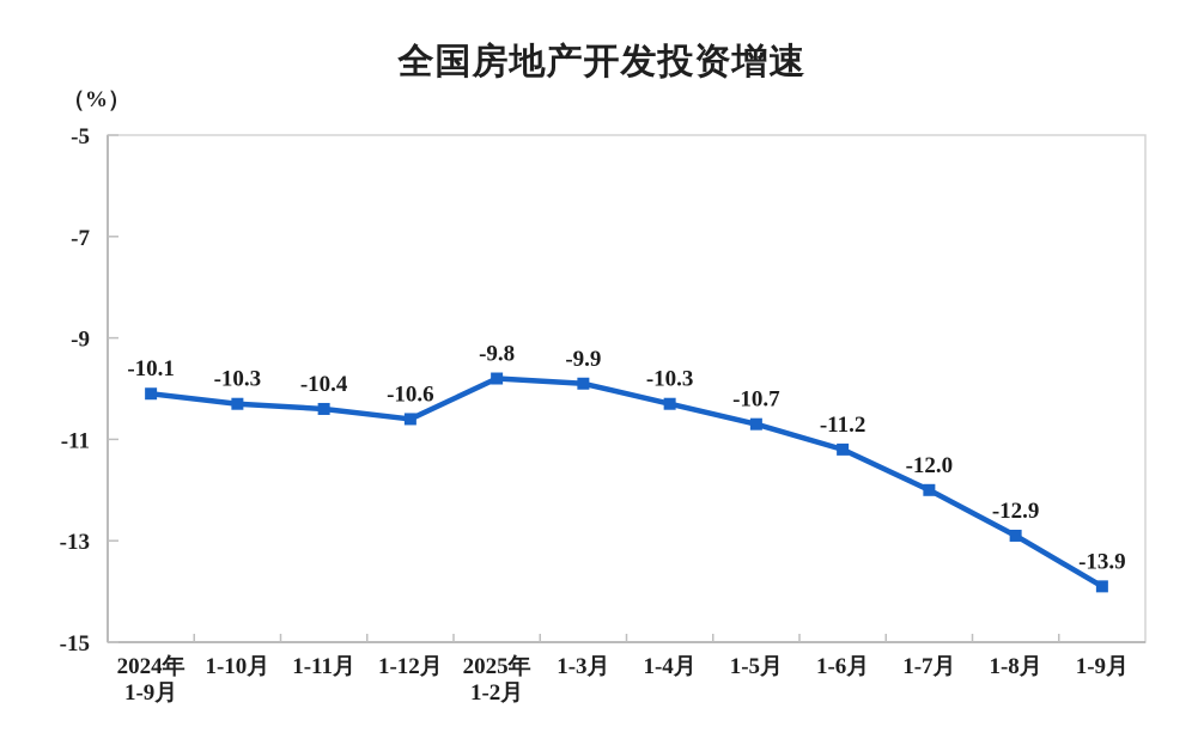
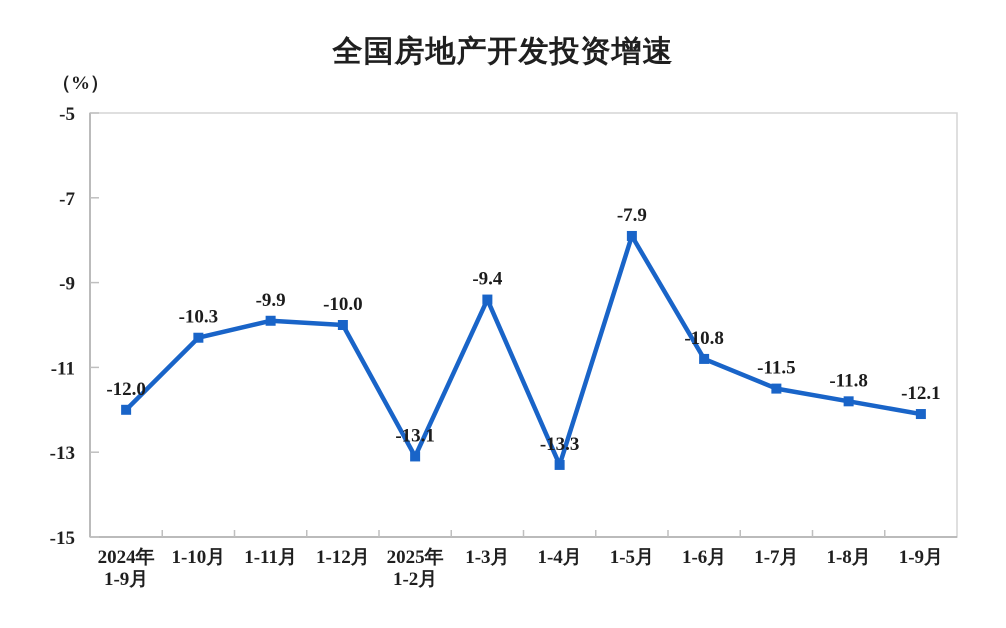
2024年 1-9月: -10.1 -> -12.0
1-11月: -10.4 -> -9.9
1-12月: -10.6 -> -10.0
2025年 1-2月: -9.8 -> -13.1
1-3月: -9.9 -> -9.4
1-4月: -10.3 -> -13.3
1-5月: -10.7 -> -7.9
1-6月: -11.2 -> -10.8
1-7月: -12.0 -> -11.5
1-8月: -12.9 -> -11.8
1-9月: -13.9 -> -12.1
